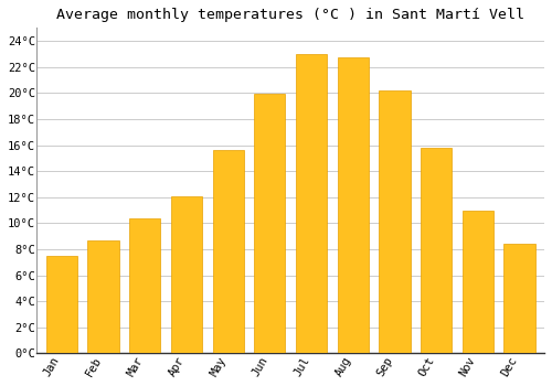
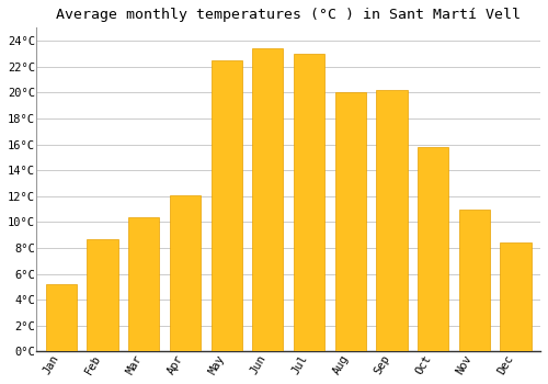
Jan: 7.5°C -> 5.2°C
May: 15.6°C -> 22.5°C
Jun: 19.9°C -> 23.4°C
Aug: 22.7°C -> 20.0°C
